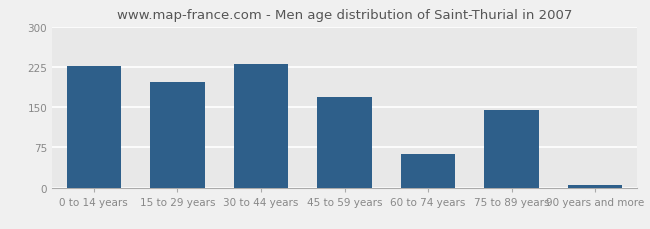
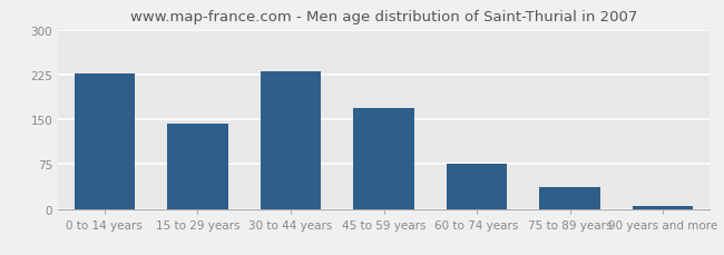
15 to 29 years: 196 -> 142
60 to 74 years: 62 -> 76
75 to 89 years: 144 -> 37
